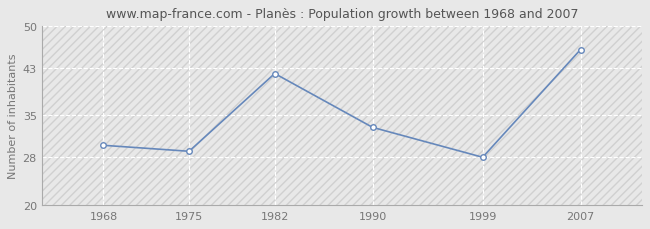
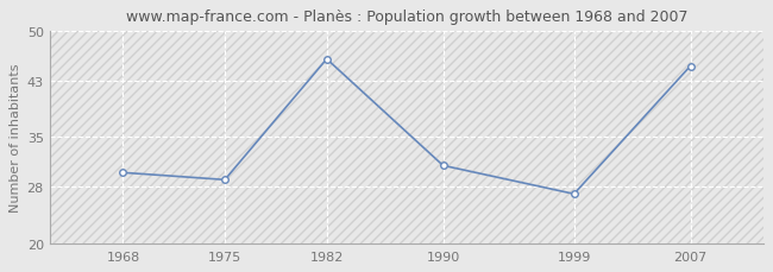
1982: 42 -> 46
1990: 33 -> 31
1999: 28 -> 27
2007: 46 -> 45
